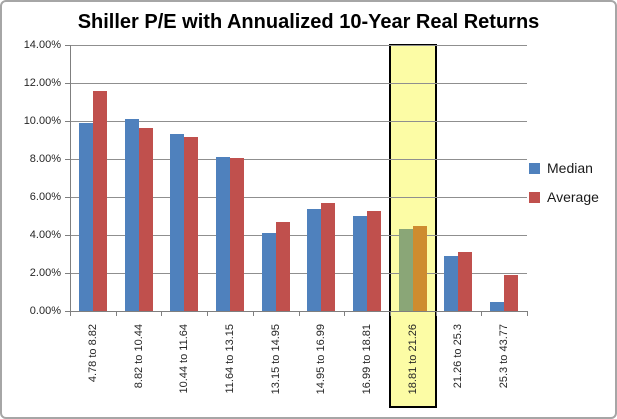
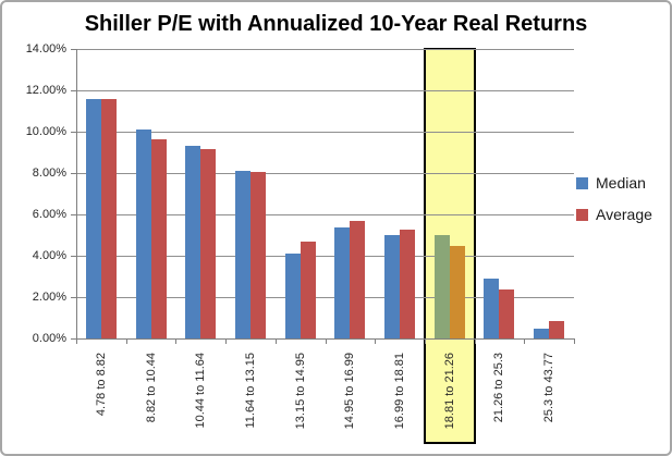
Median/4.78 to 8.82: 9.9% -> 11.6%
Median/18.81 to 21.26: 4.3% -> 5.0%
Average/21.26 to 25.3: 3.1% -> 2.4%
Average/25.3 to 43.77: 1.9% -> 0.8%
